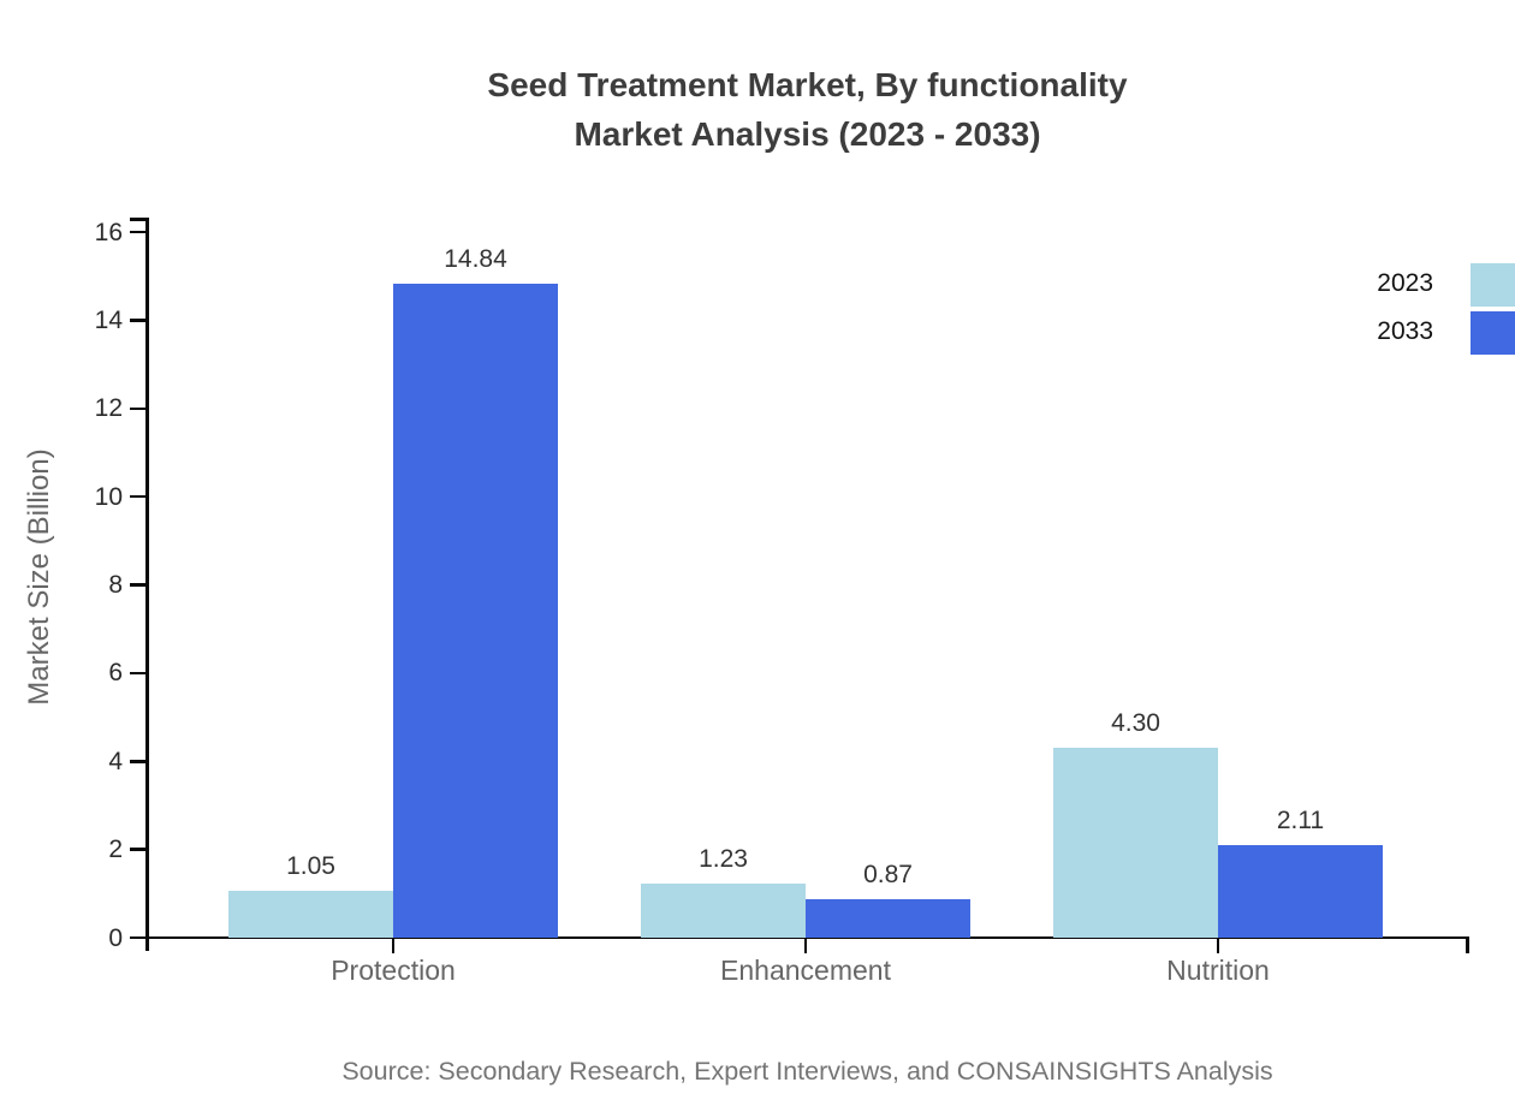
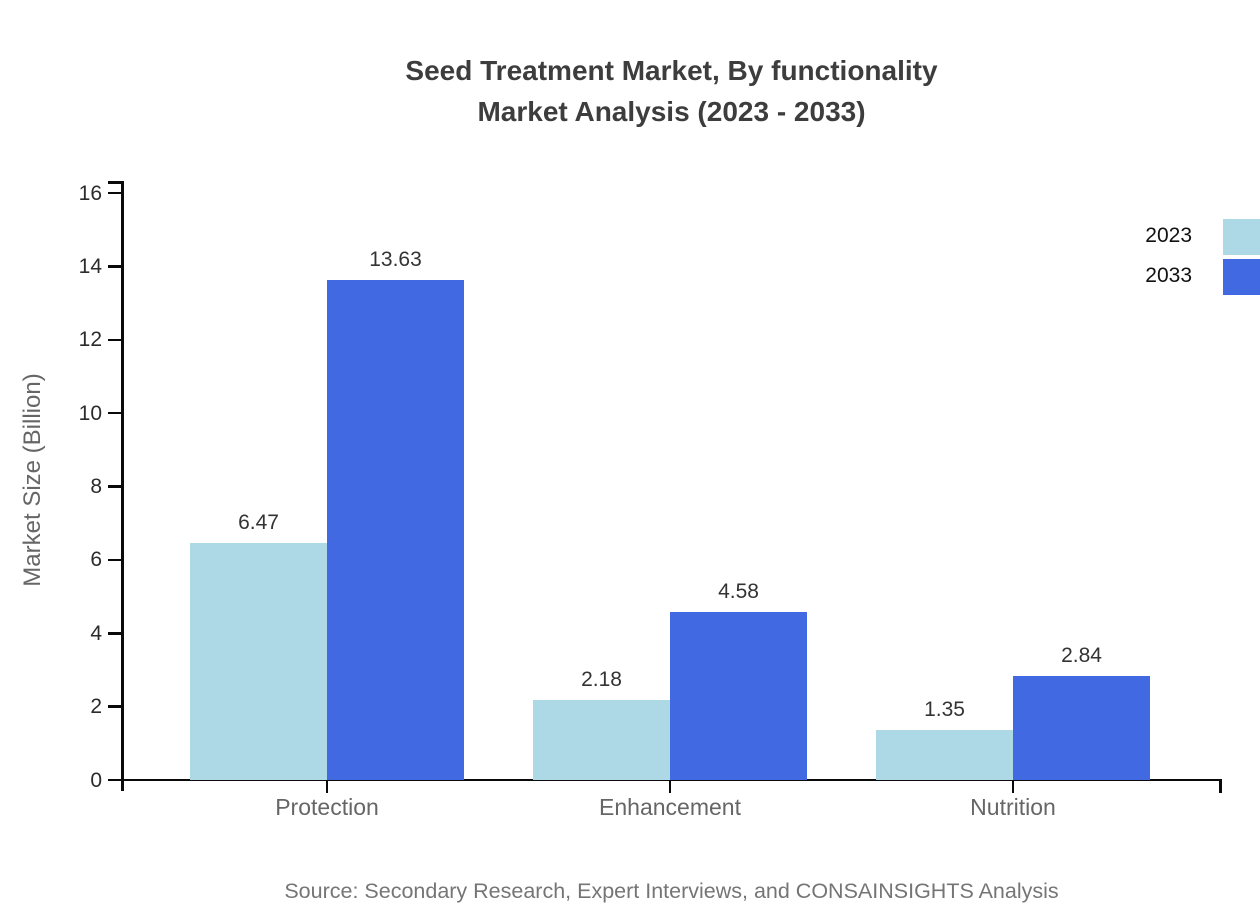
2023/Protection: 1.05 -> 6.47
2033/Protection: 14.84 -> 13.63
2023/Enhancement: 1.23 -> 2.18
2033/Enhancement: 0.87 -> 4.58
2023/Nutrition: 4.30 -> 1.35
2033/Nutrition: 2.11 -> 2.84
